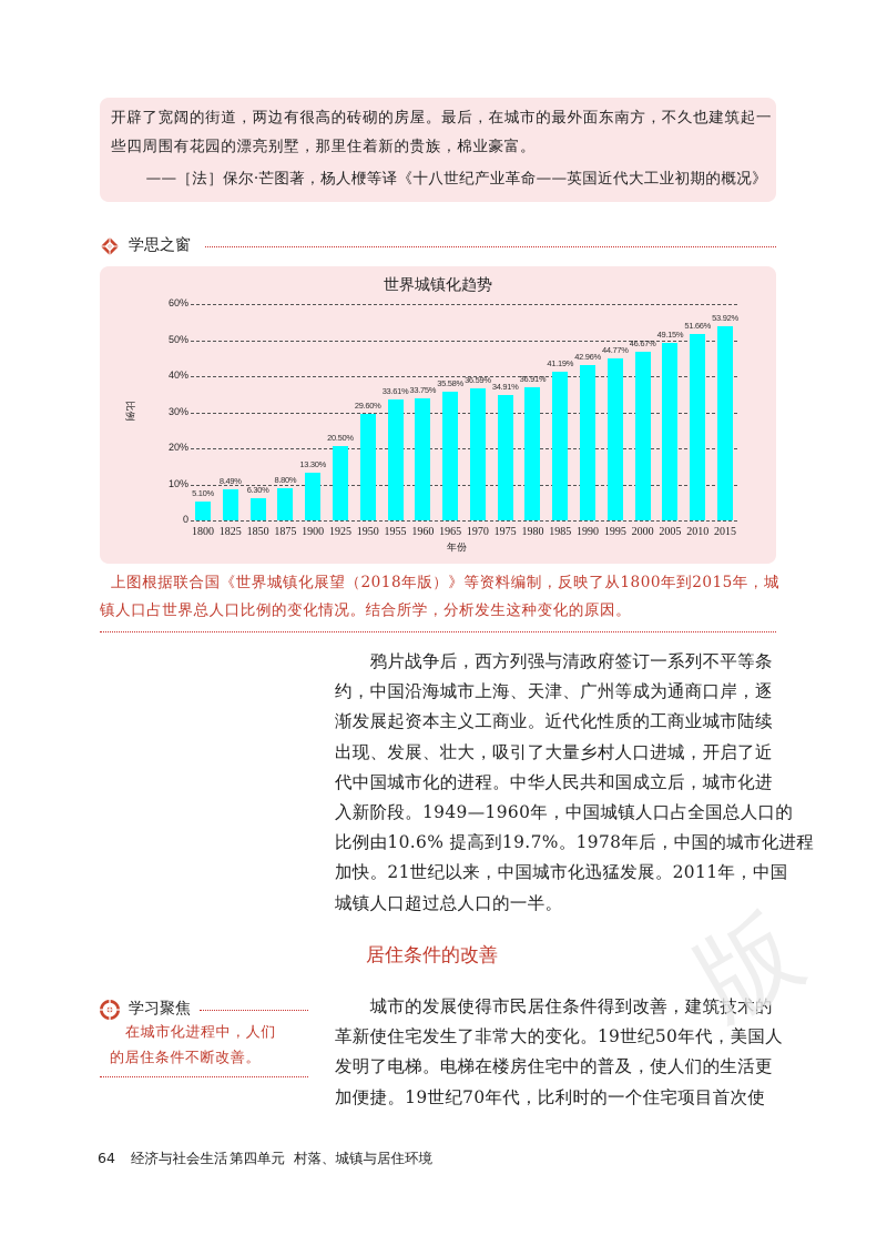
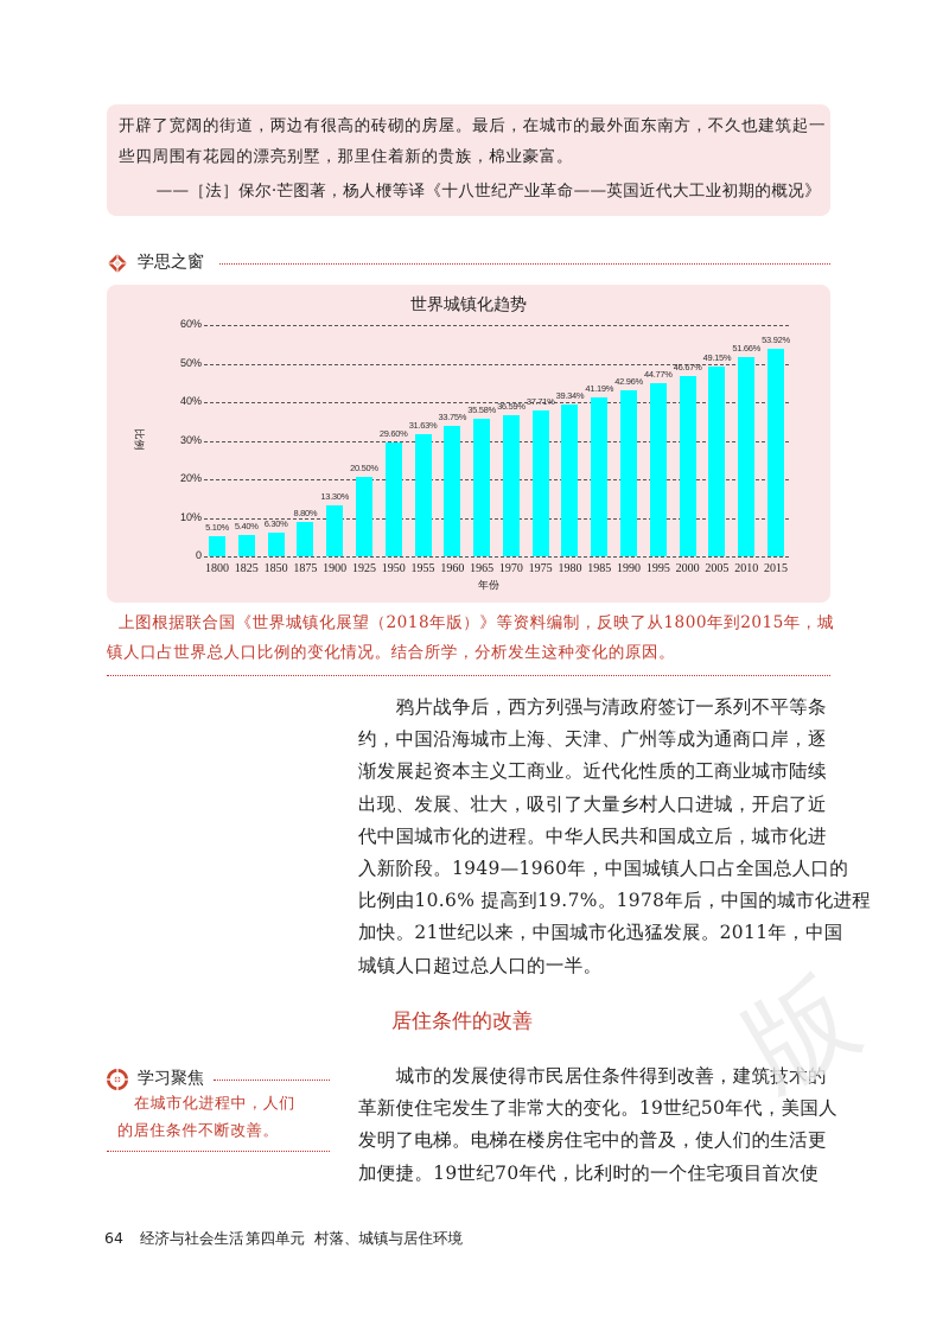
1825: 8.49% -> 5.40%
1955: 33.61% -> 31.63%
1975: 34.91% -> 37.71%
1980: 36.91% -> 39.34%
